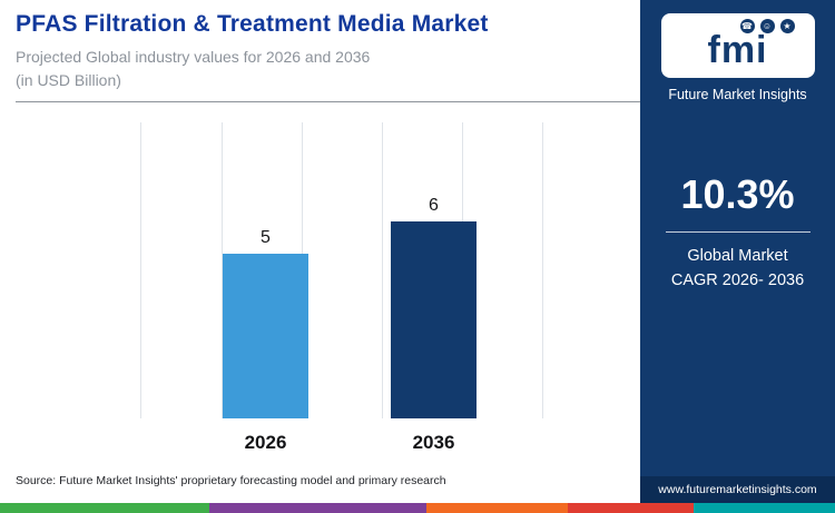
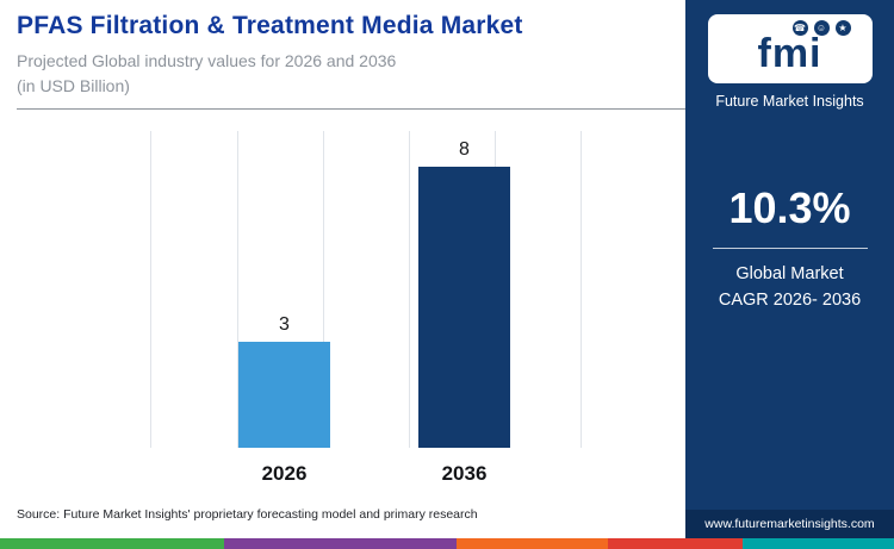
2026: 5 -> 3
2036: 6 -> 8
